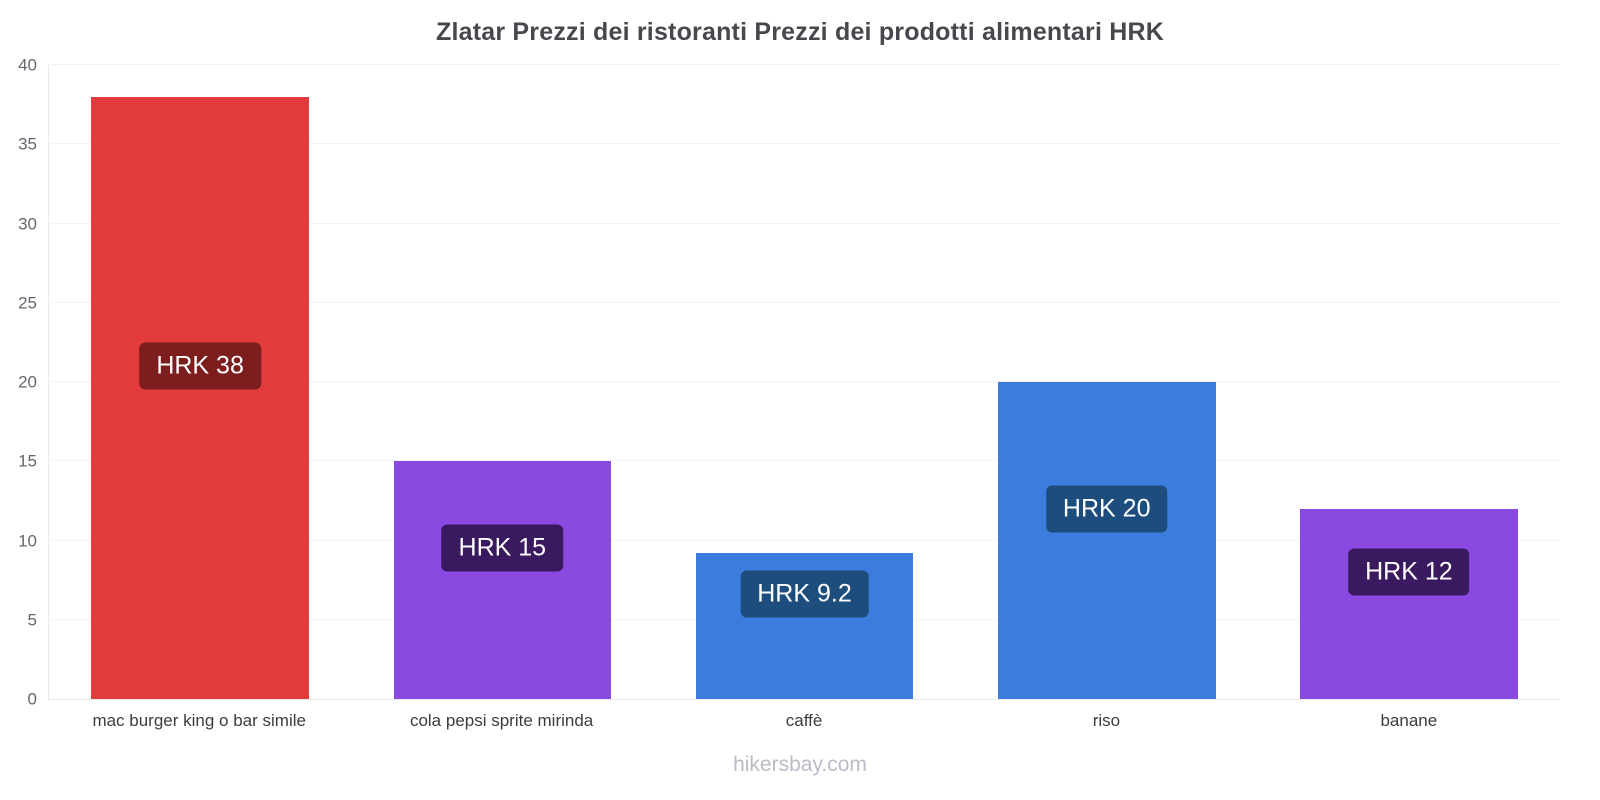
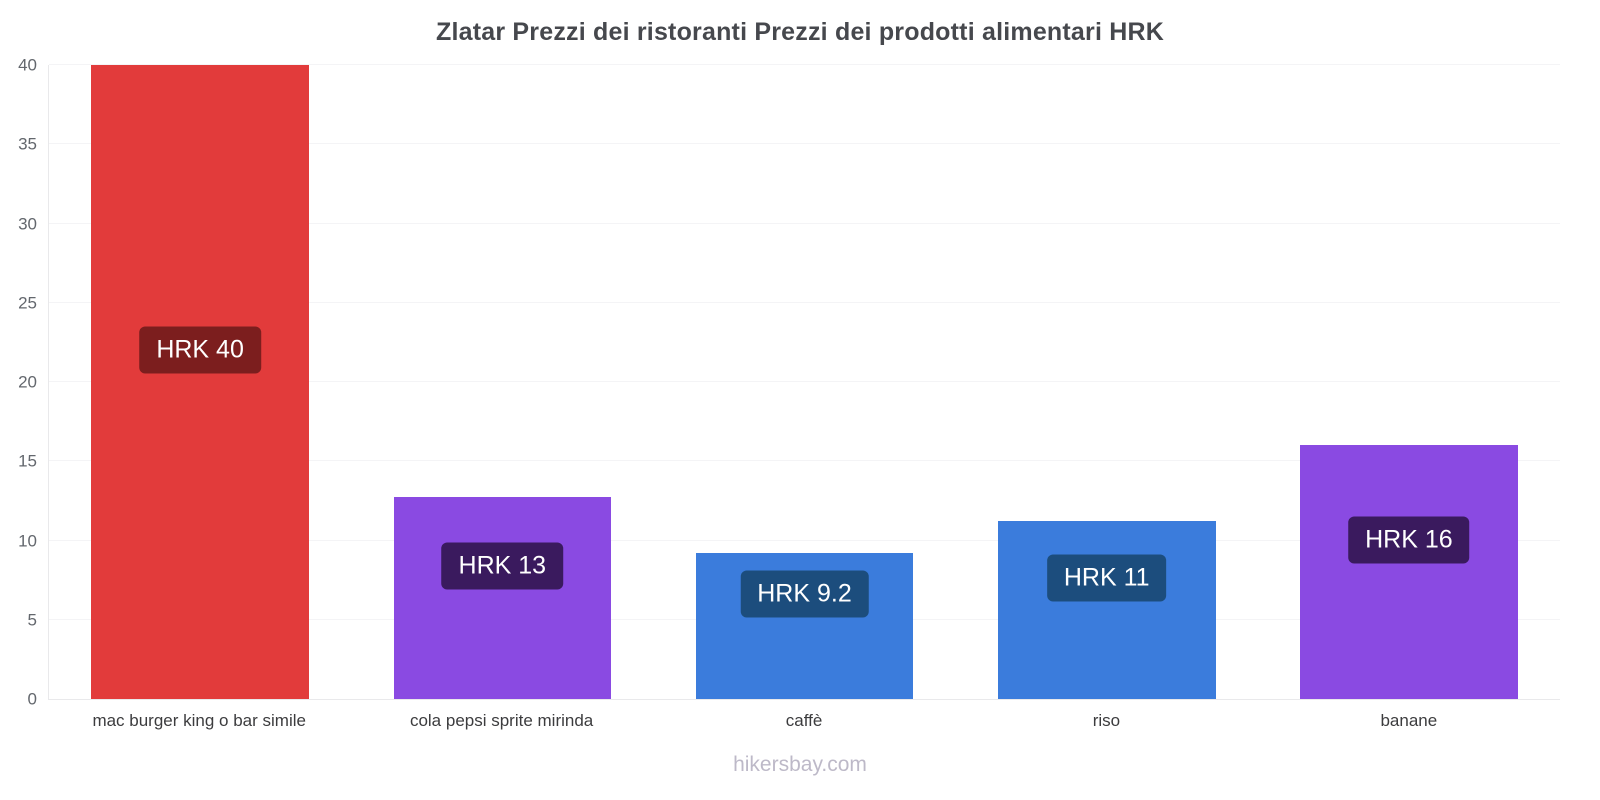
mac burger king o bar simile: 38 -> 40
cola pepsi sprite mirinda: 15 -> 13
riso: 20 -> 11
banane: 12 -> 16
